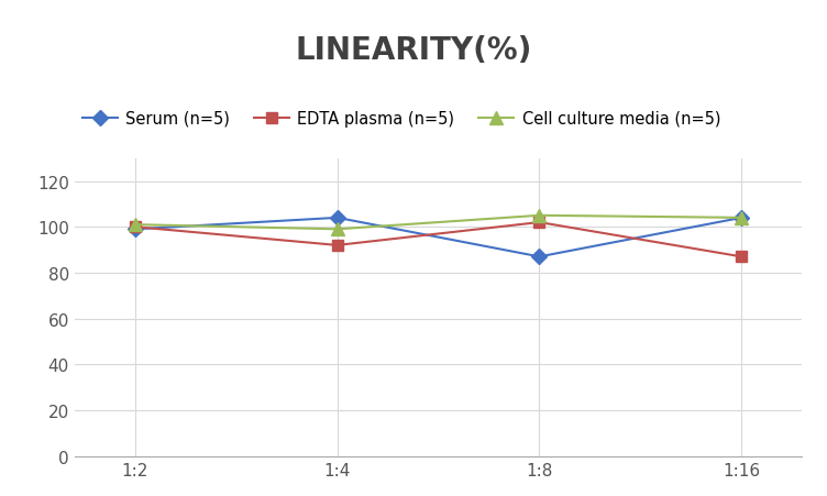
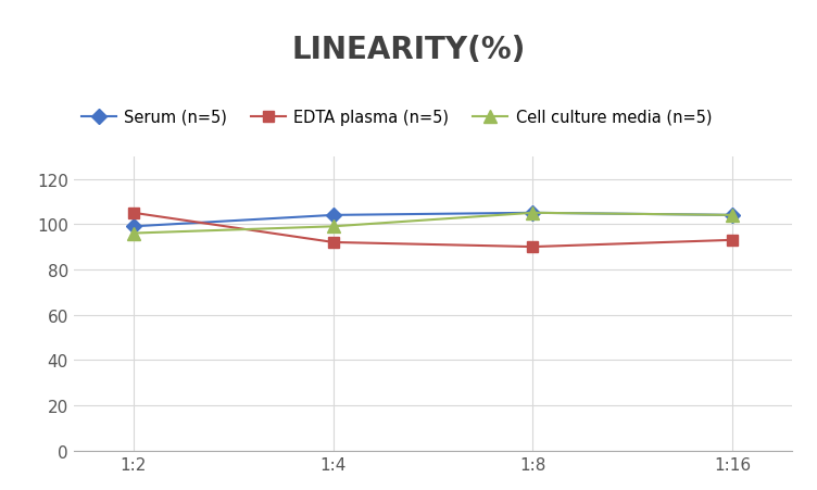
EDTA plasma (n=5)/1:2: 100 -> 105
Cell culture media (n=5)/1:2: 101 -> 96
Serum (n=5)/1:8: 87 -> 105
EDTA plasma (n=5)/1:8: 102 -> 90
EDTA plasma (n=5)/1:16: 87 -> 93
